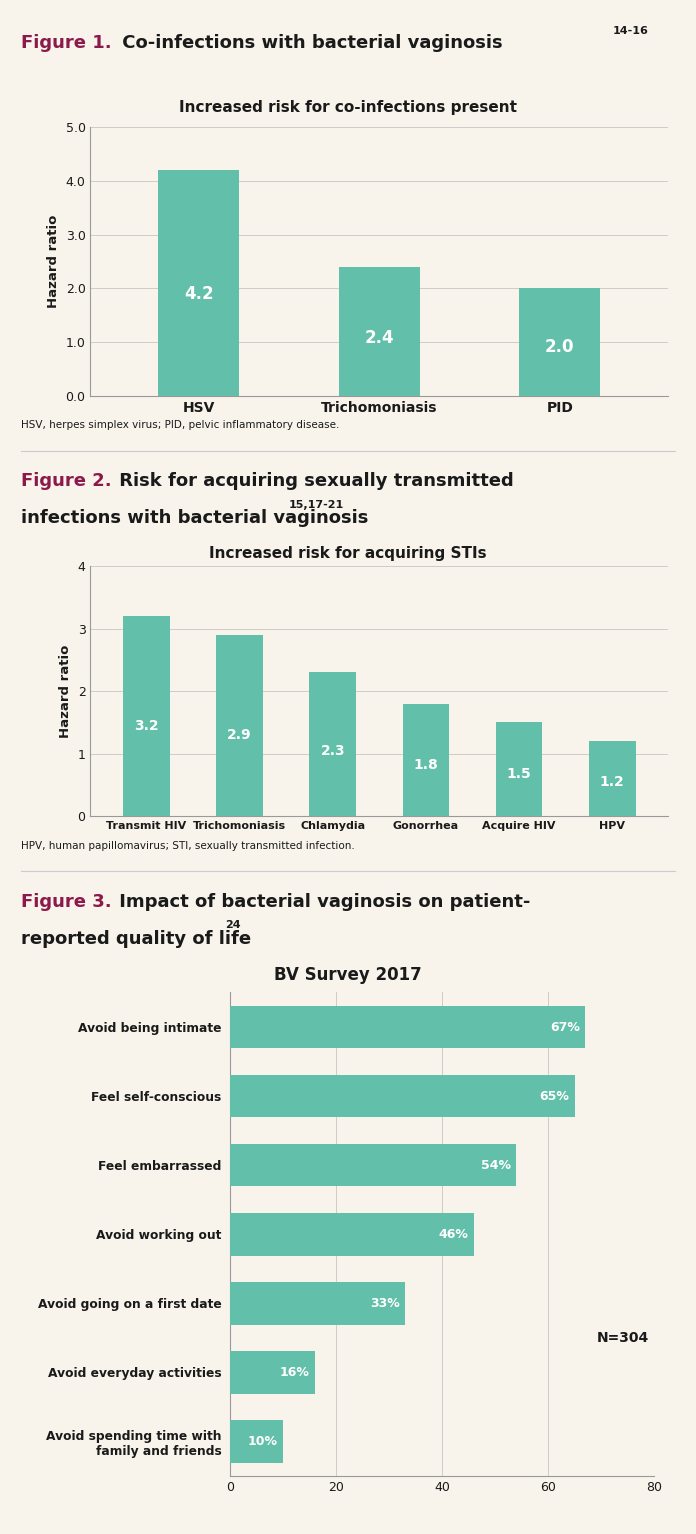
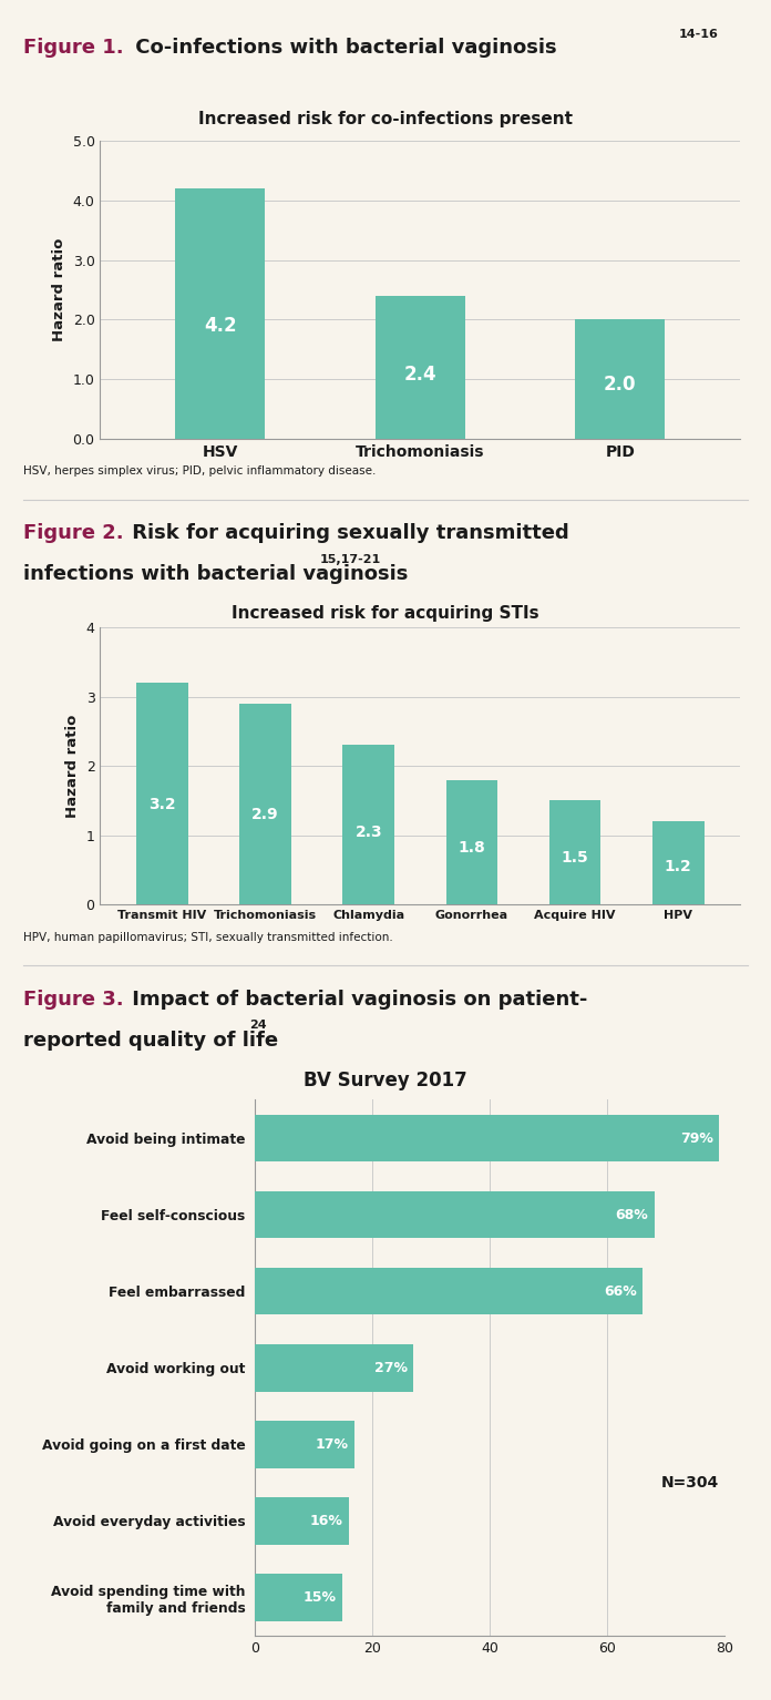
Avoid being intimate: 67% -> 79%
Feel self-conscious: 65% -> 68%
Feel embarrassed: 54% -> 66%
Avoid working out: 46% -> 27%
Avoid going on a first date: 33% -> 17%
Avoid spending time with family and friends: 10% -> 15%
